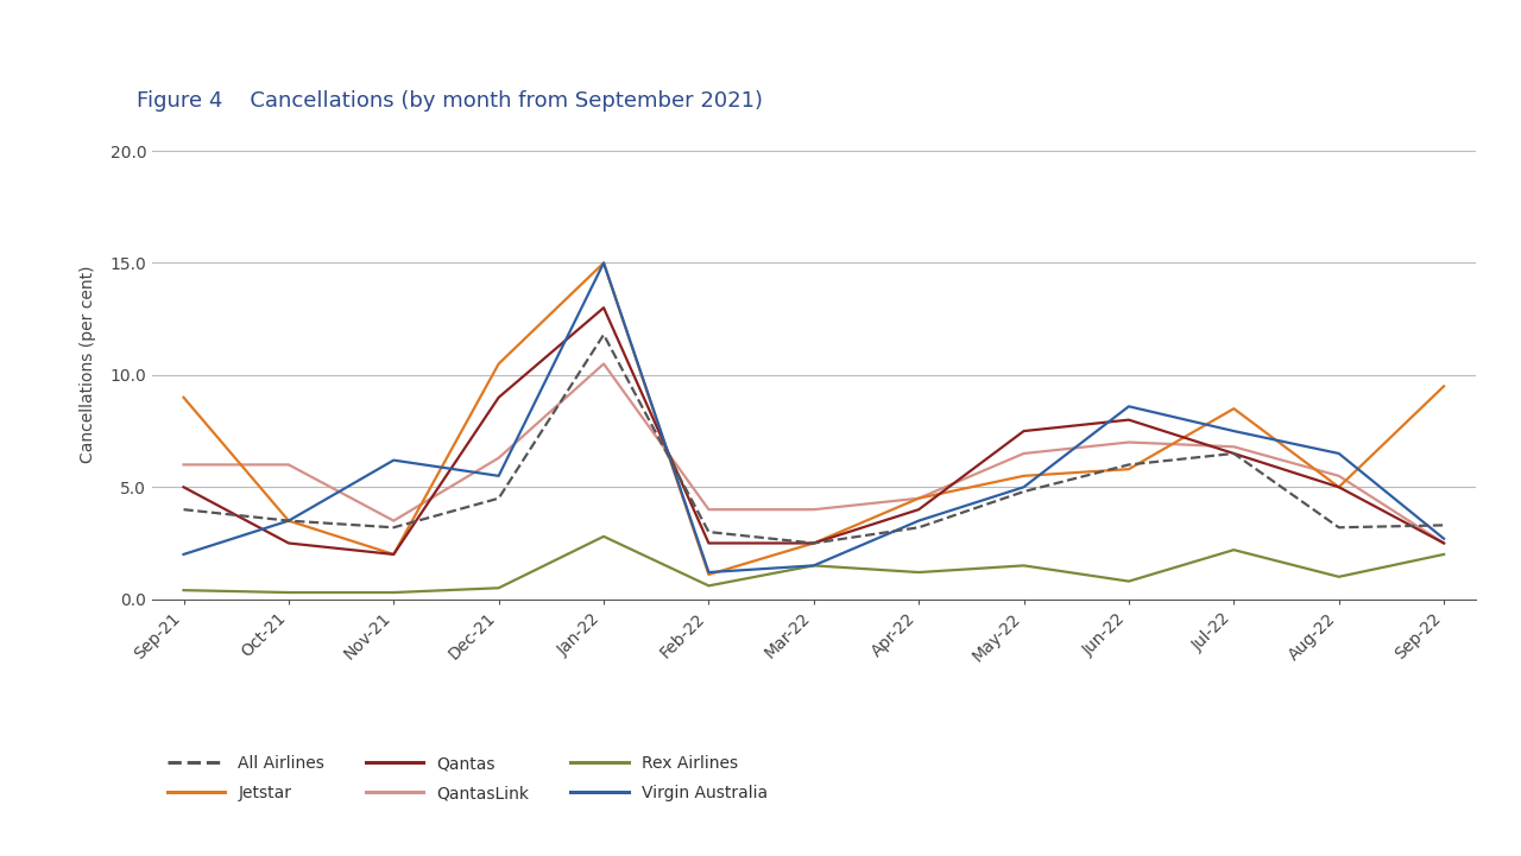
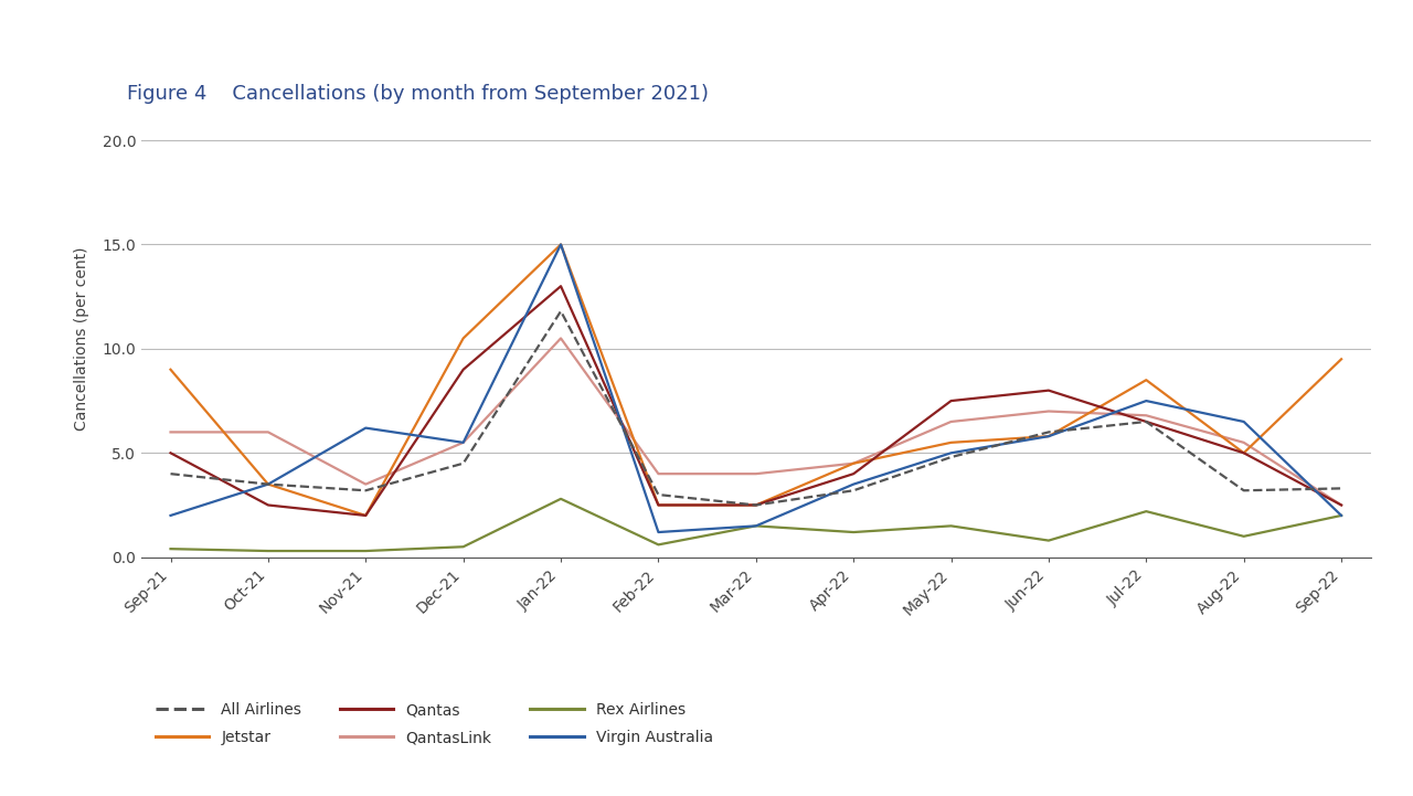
QantasLink/Dec-21: 6.3 -> 5.5
Jetstar/Feb-22: 1.1 -> 2.5
Virgin Australia/Jun-22: 8.6 -> 5.8
Virgin Australia/Sep-22: 2.7 -> 2.0
